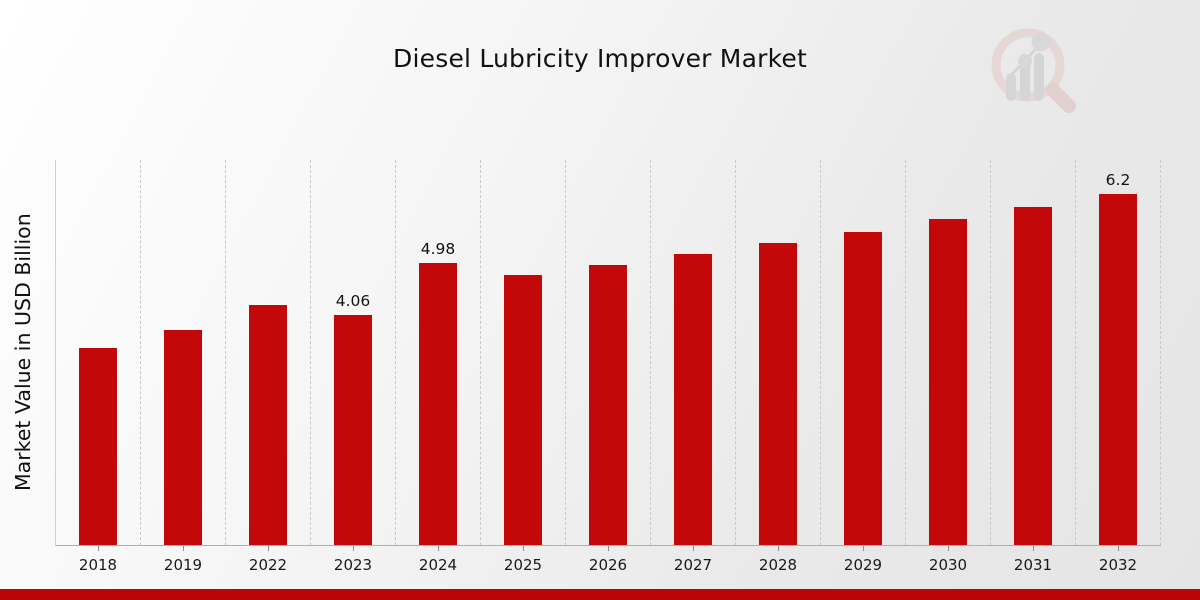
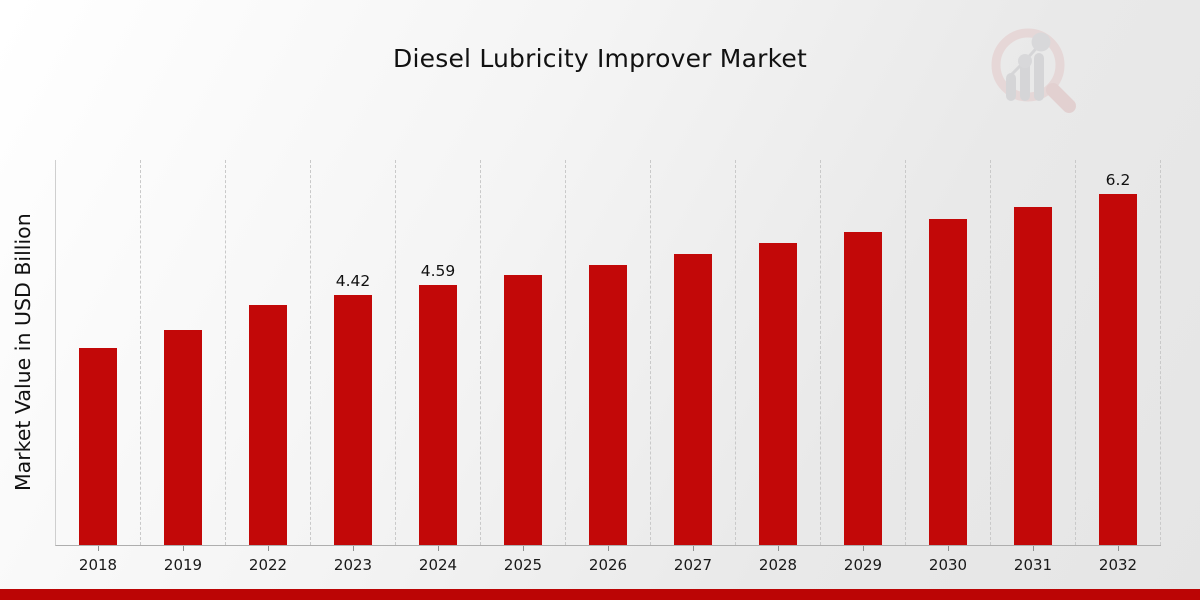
2023: 4.06 -> 4.42
2024: 4.98 -> 4.59
